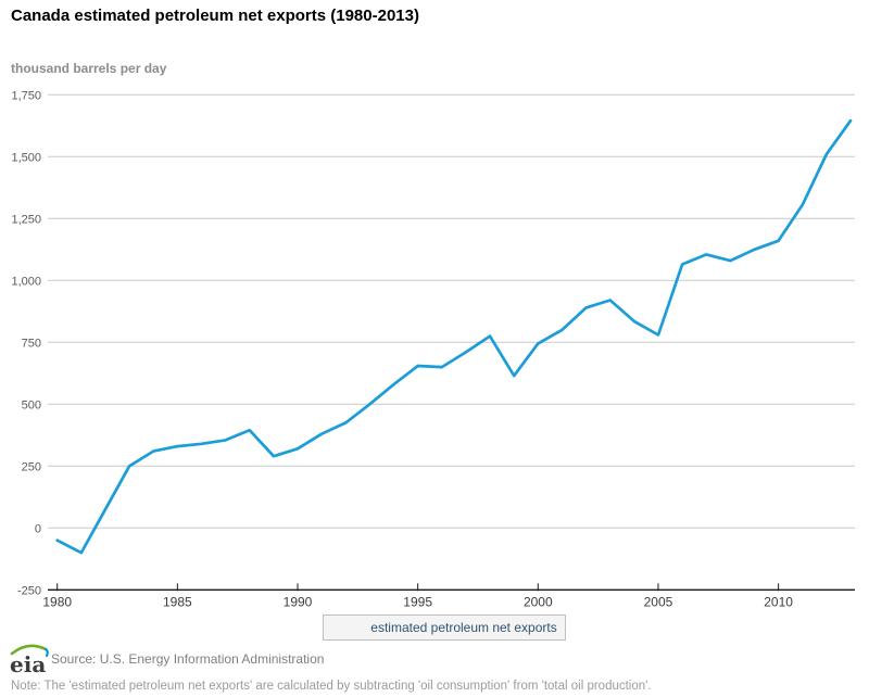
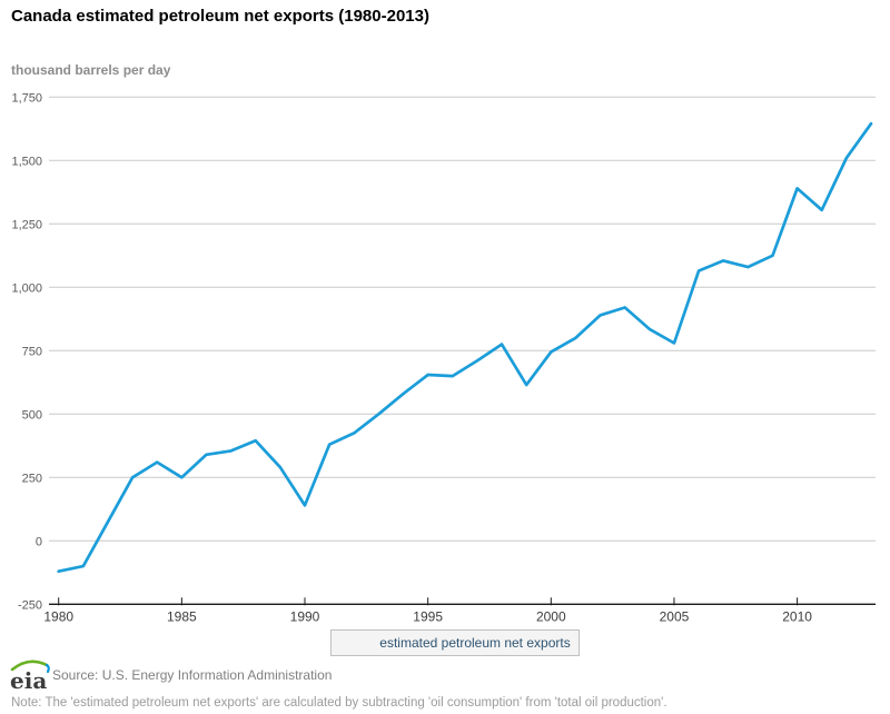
1980: -50 -> -120
1985: 330 -> 250
1990: 320 -> 140
2010: 1160 -> 1390
